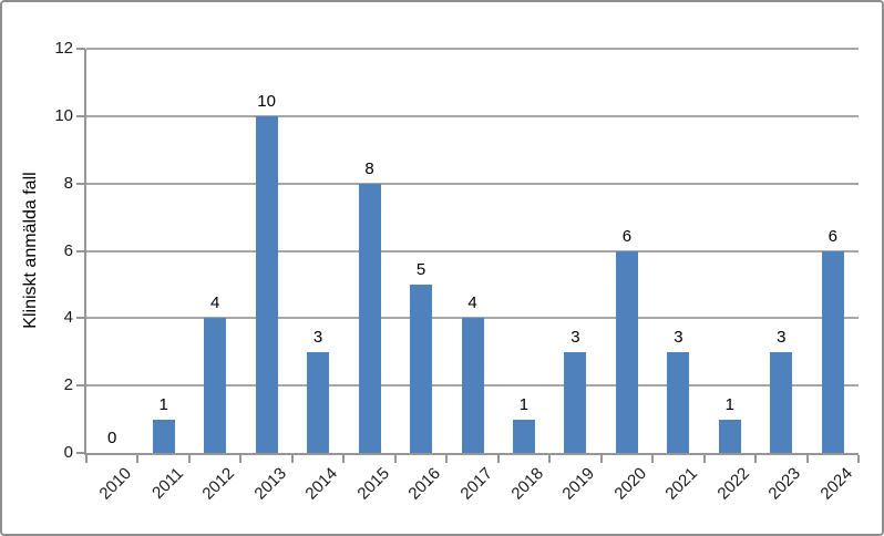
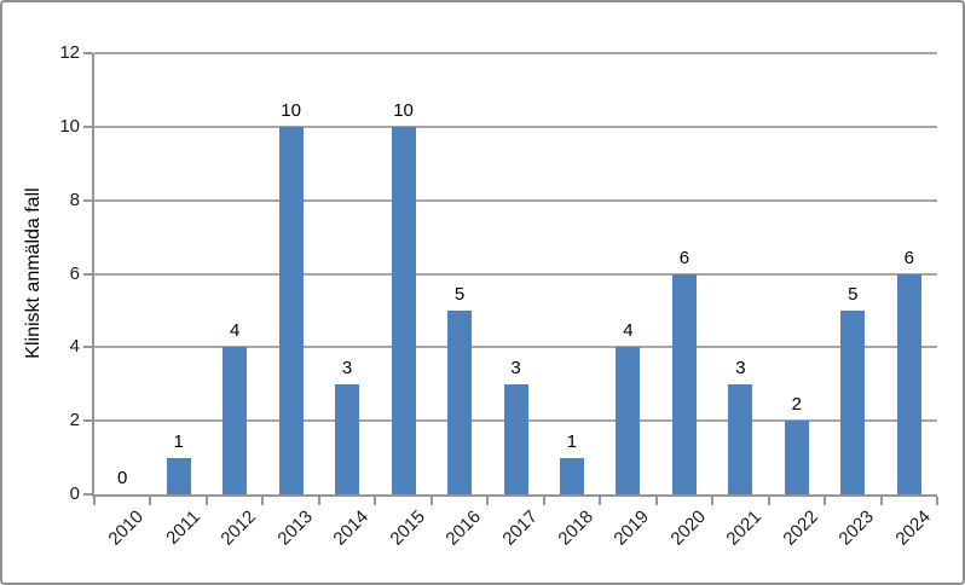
2015: 8 -> 10
2017: 4 -> 3
2019: 3 -> 4
2022: 1 -> 2
2023: 3 -> 5
